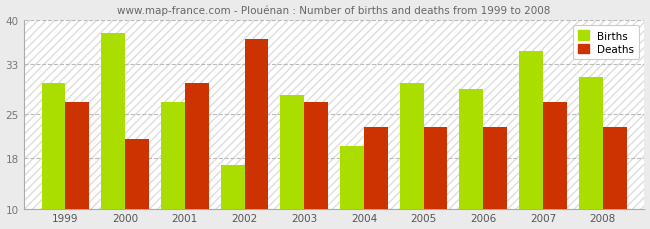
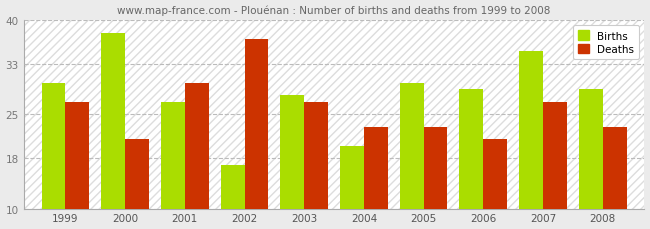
Deaths/2006: 23 -> 21
Births/2008: 31 -> 29
